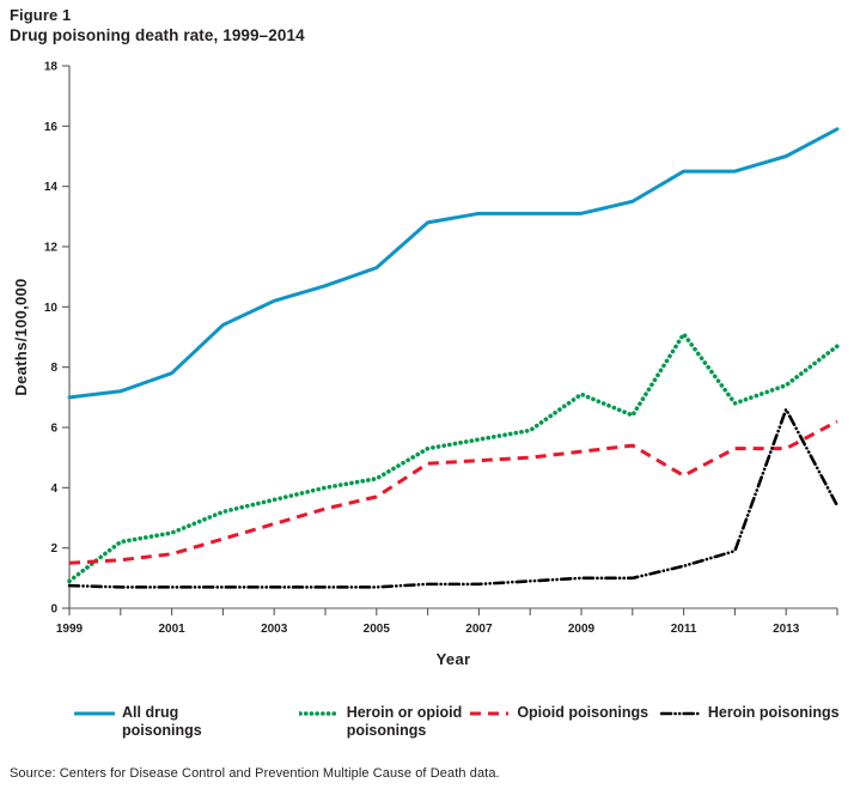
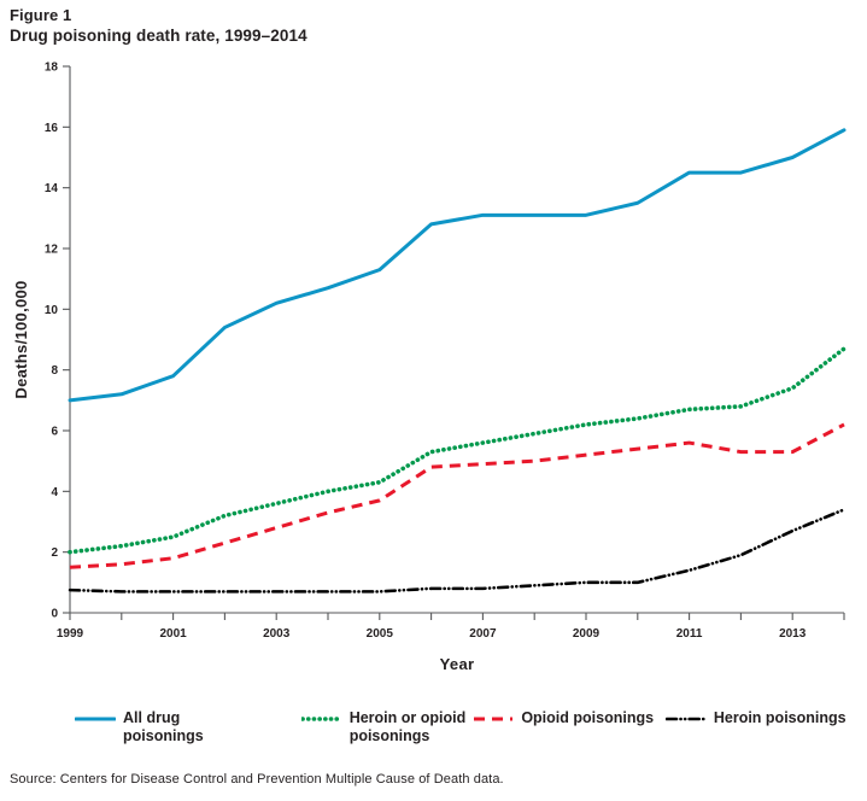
Heroin or opioid poisonings/1999: 0.9 -> 2.0
Heroin or opioid poisonings/2009: 7.1 -> 6.2
Heroin or opioid poisonings/2011: 9.1 -> 6.7
Opioid poisonings/2011: 4.4 -> 5.6
Heroin poisonings/2013: 6.6 -> 2.7
